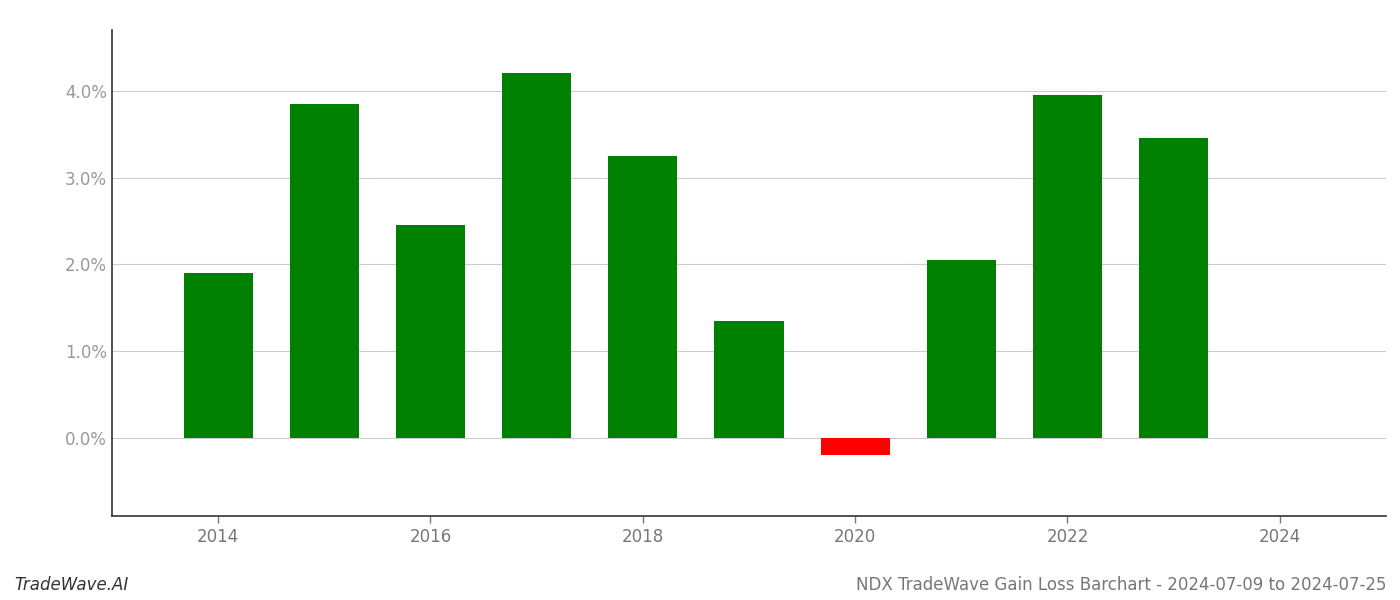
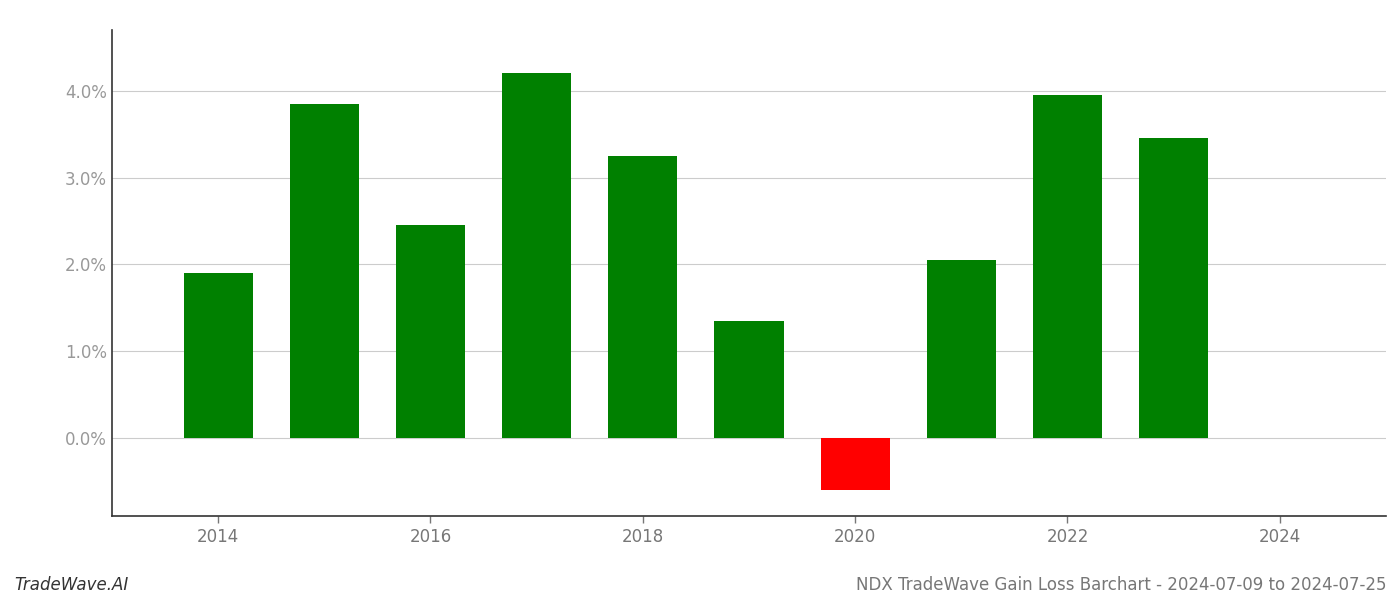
2020: -0.20% -> -0.60%
